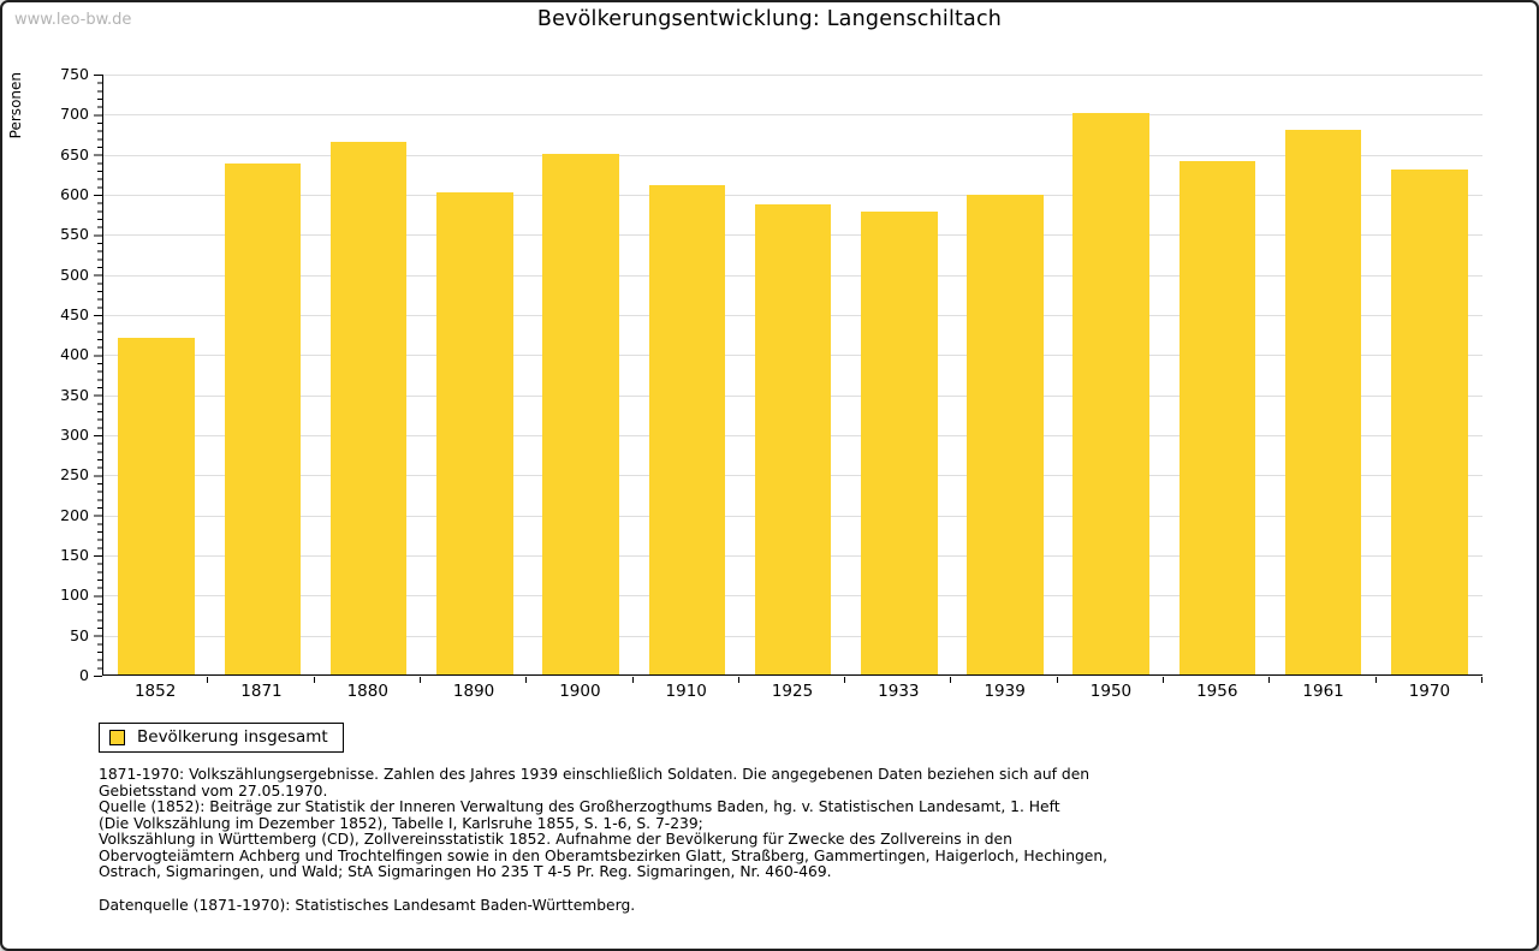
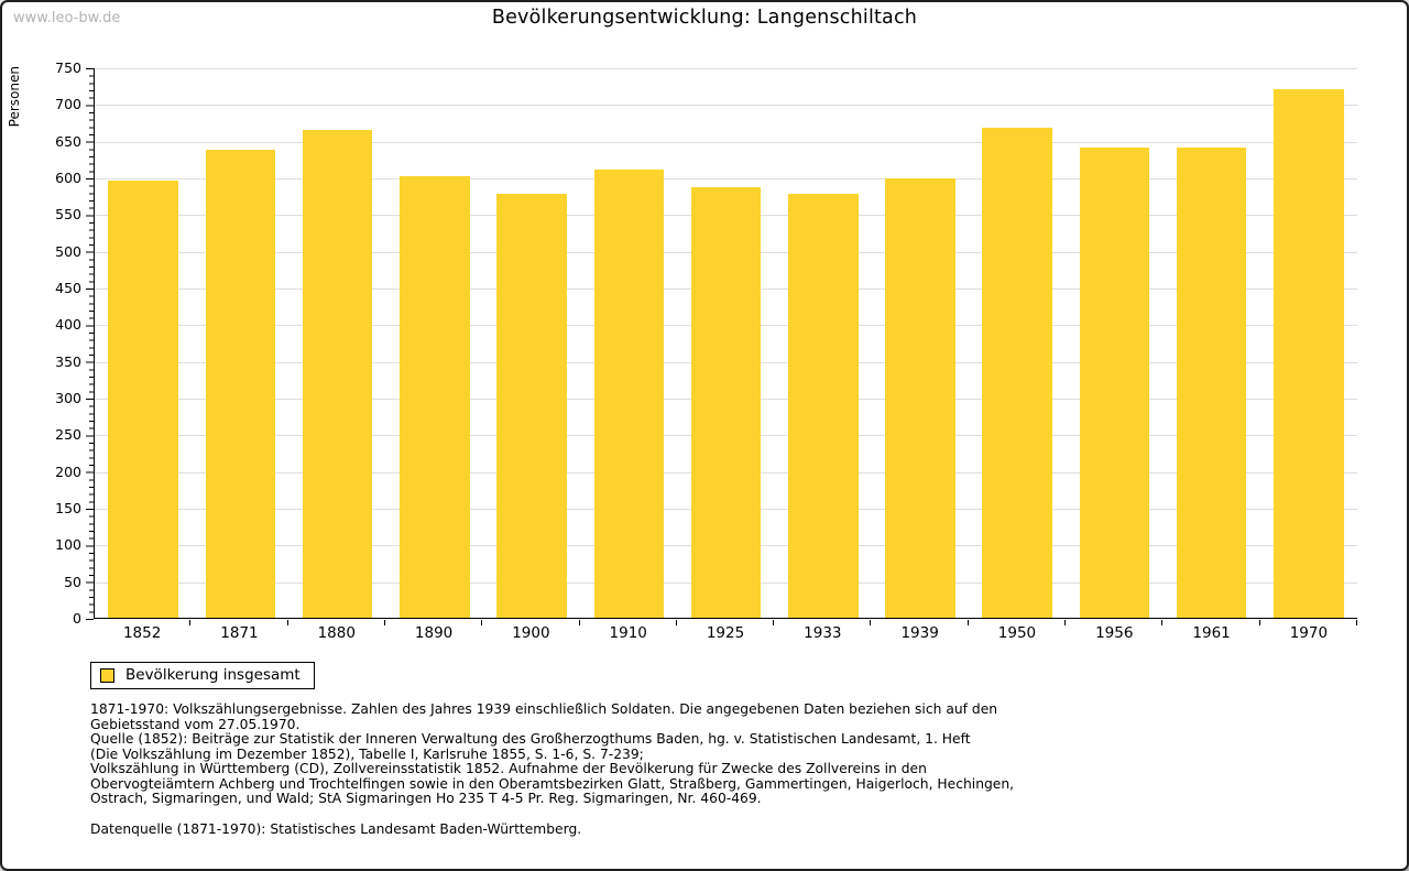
1852: 420 -> 600
1900: 650 -> 580
1950: 700 -> 670
1961: 680 -> 640
1970: 630 -> 720
